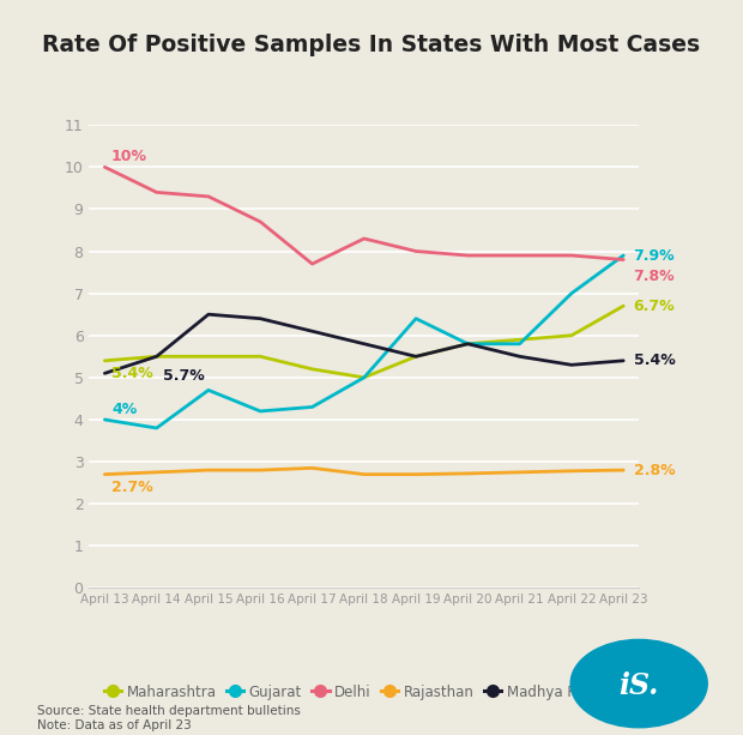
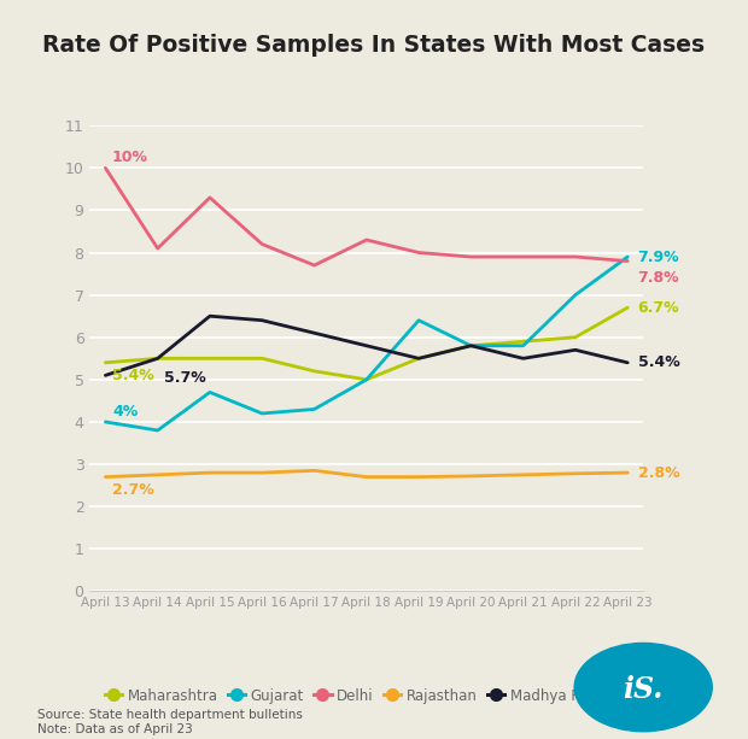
Delhi/April 14: 9.4 -> 8.1
Delhi/April 16: 8.7 -> 8.2
Madhya Pradesh/April 22: 5.3 -> 5.7
